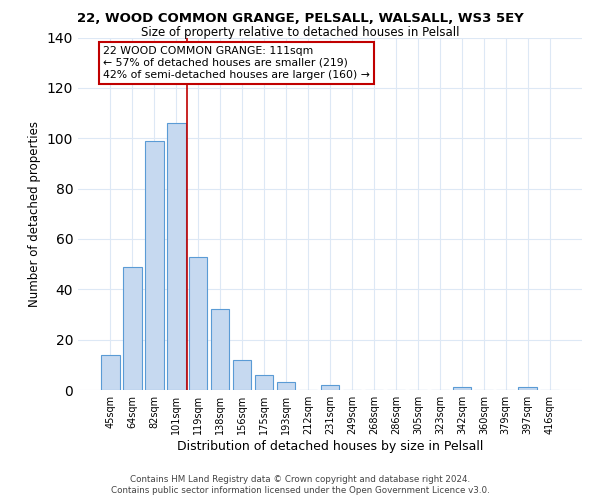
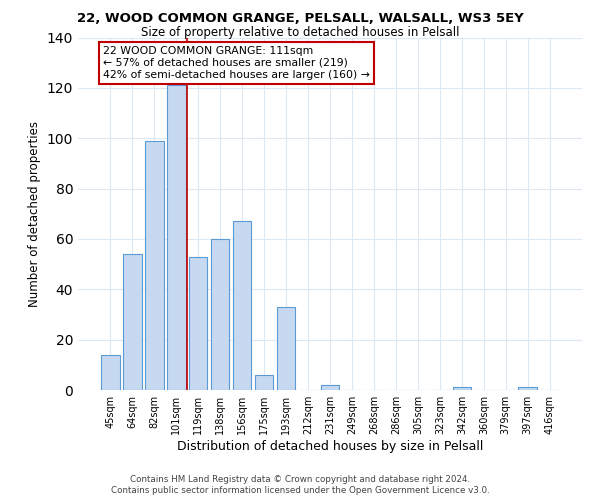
64sqm: 49 -> 54
101sqm: 106 -> 121
138sqm: 32 -> 60
156sqm: 12 -> 67
193sqm: 3 -> 33
